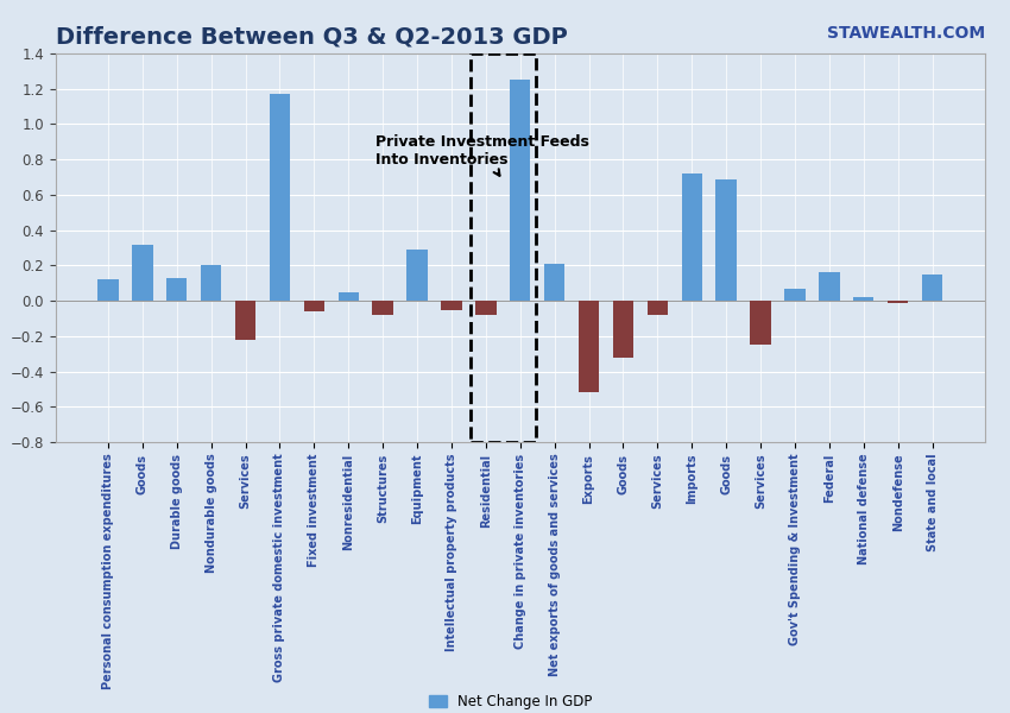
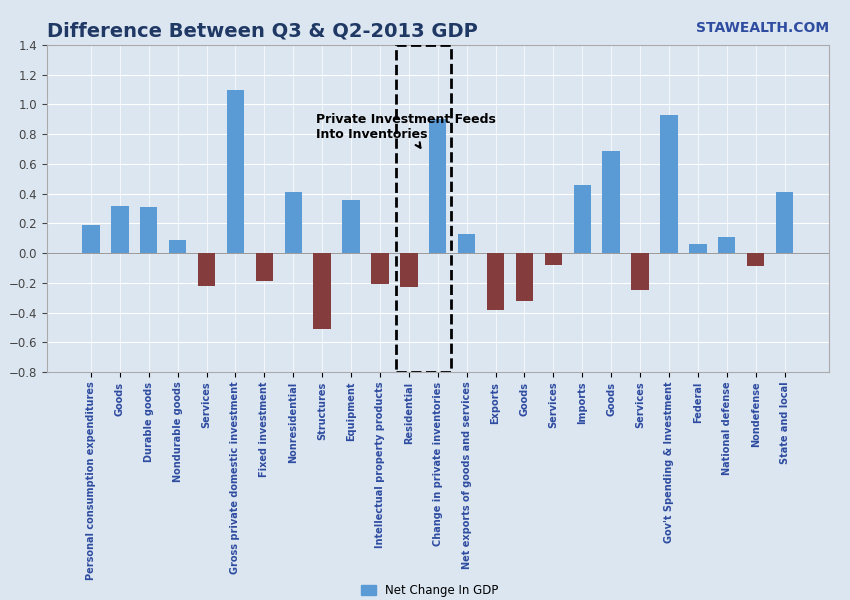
Personal consumption expenditures: 0.12 -> 0.19
Durable goods: 0.13 -> 0.31
Nondurable goods: 0.20 -> 0.09
Gross private domestic investment: 1.17 -> 1.10
Fixed investment: -0.06 -> -0.19
Nonresidential: 0.05 -> 0.41
Structures: -0.08 -> -0.51
Equipment: 0.29 -> 0.36
Intellectual property products: -0.05 -> -0.21
Residential: -0.08 -> -0.23
Change in private inventories: 1.25 -> 0.90
Net exports of goods and services: 0.21 -> 0.13
Exports: -0.52 -> -0.38
Imports: 0.72 -> 0.46
Gov't Spending & Investment: 0.07 -> 0.93
Federal: 0.16 -> 0.06
National defense: 0.02 -> 0.11
Nondefense: -0.01 -> -0.09
State and local: 0.15 -> 0.41
